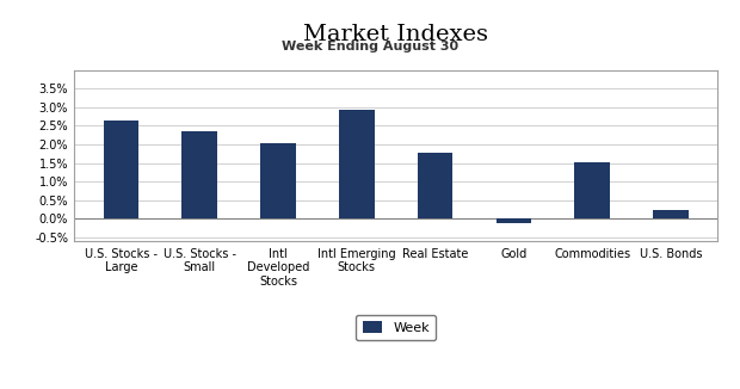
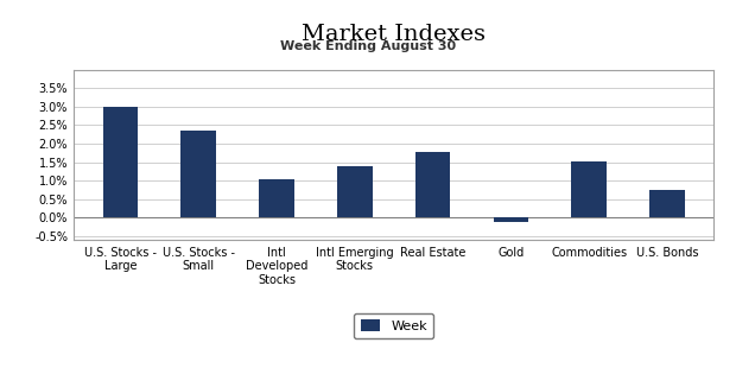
U.S. Stocks - Large: 2.65% -> 3.00%
Intl Developed Stocks: 2.02% -> 1.05%
Intl Emerging Stocks: 2.92% -> 1.40%
U.S. Bonds: 0.25% -> 0.75%
